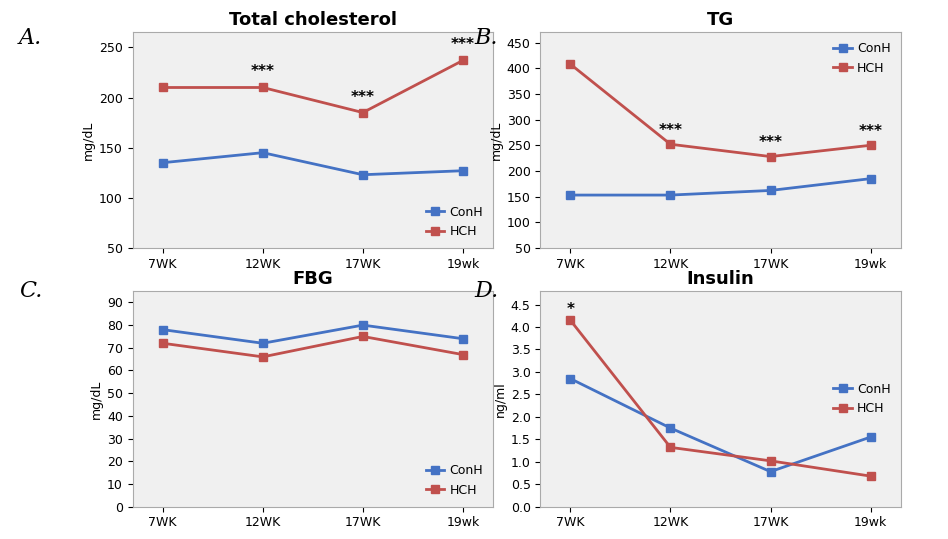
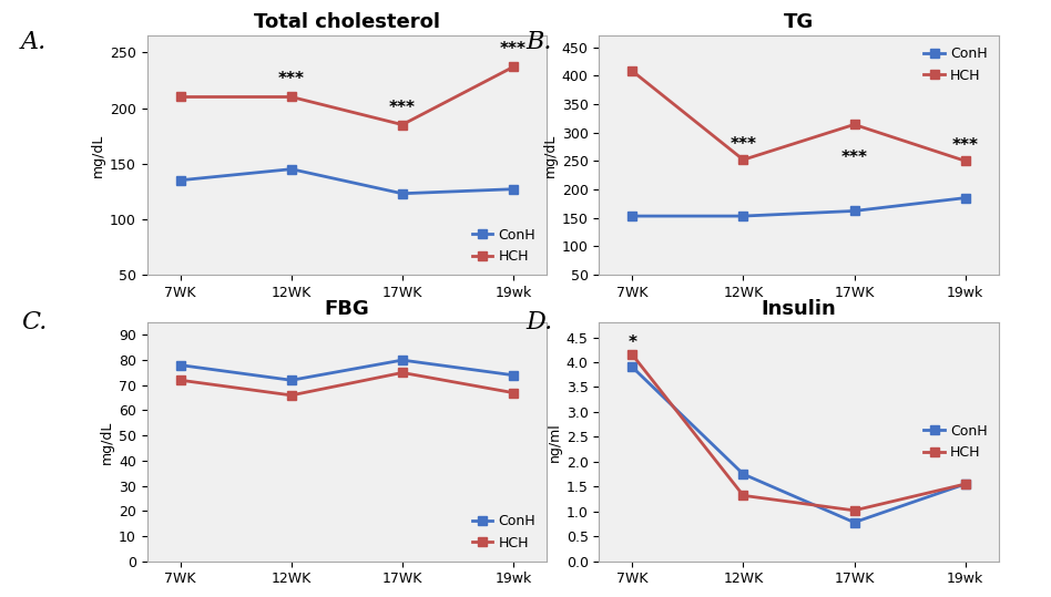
TG/HCH/17WK: 228 -> 314
Insulin/ConH/7WK: 2.85 -> 3.90
Insulin/HCH/19wk: 0.68 -> 1.55
